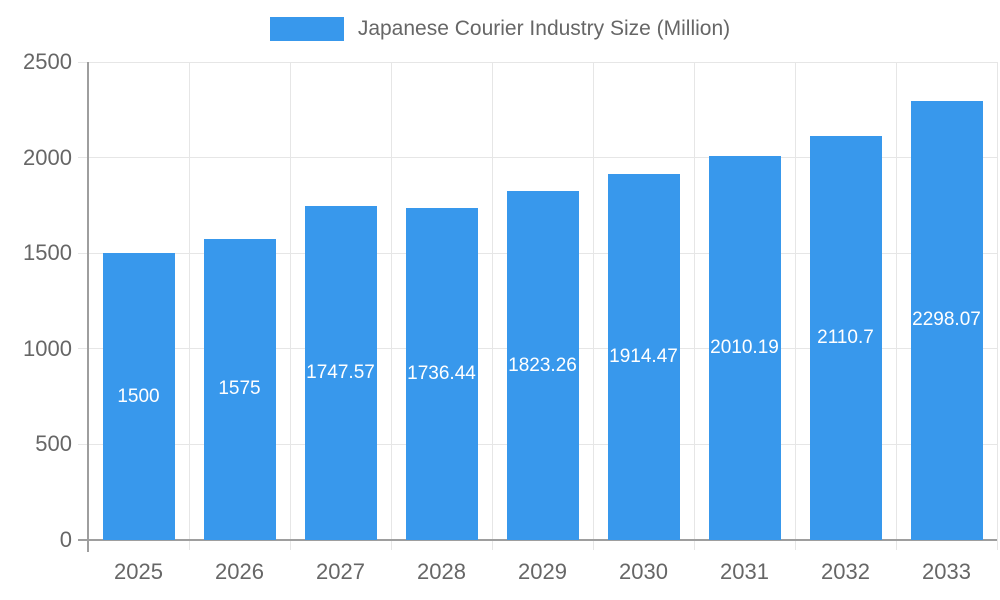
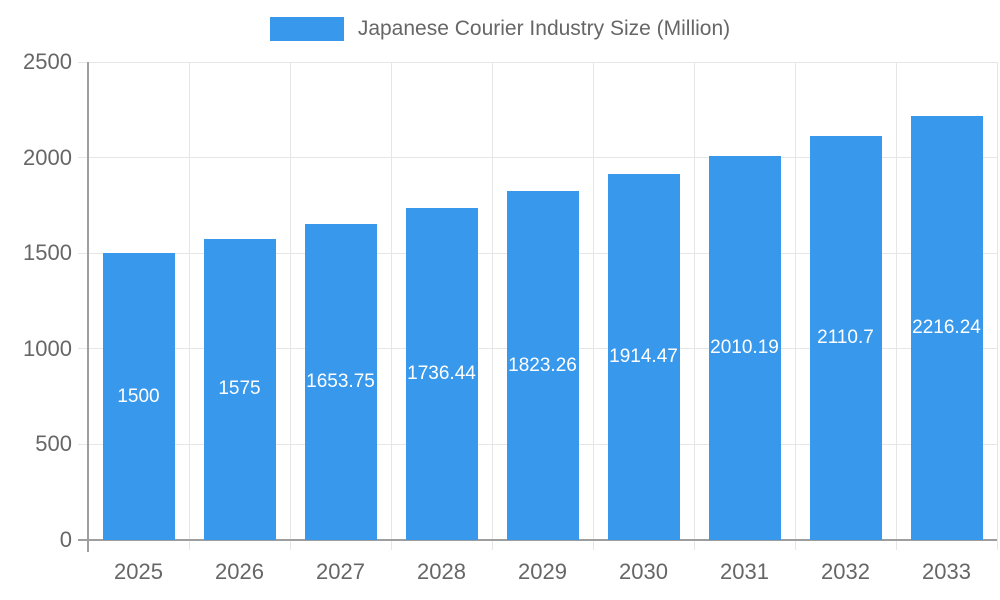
2027: 1747.57 -> 1653.75
2033: 2298.07 -> 2216.24
